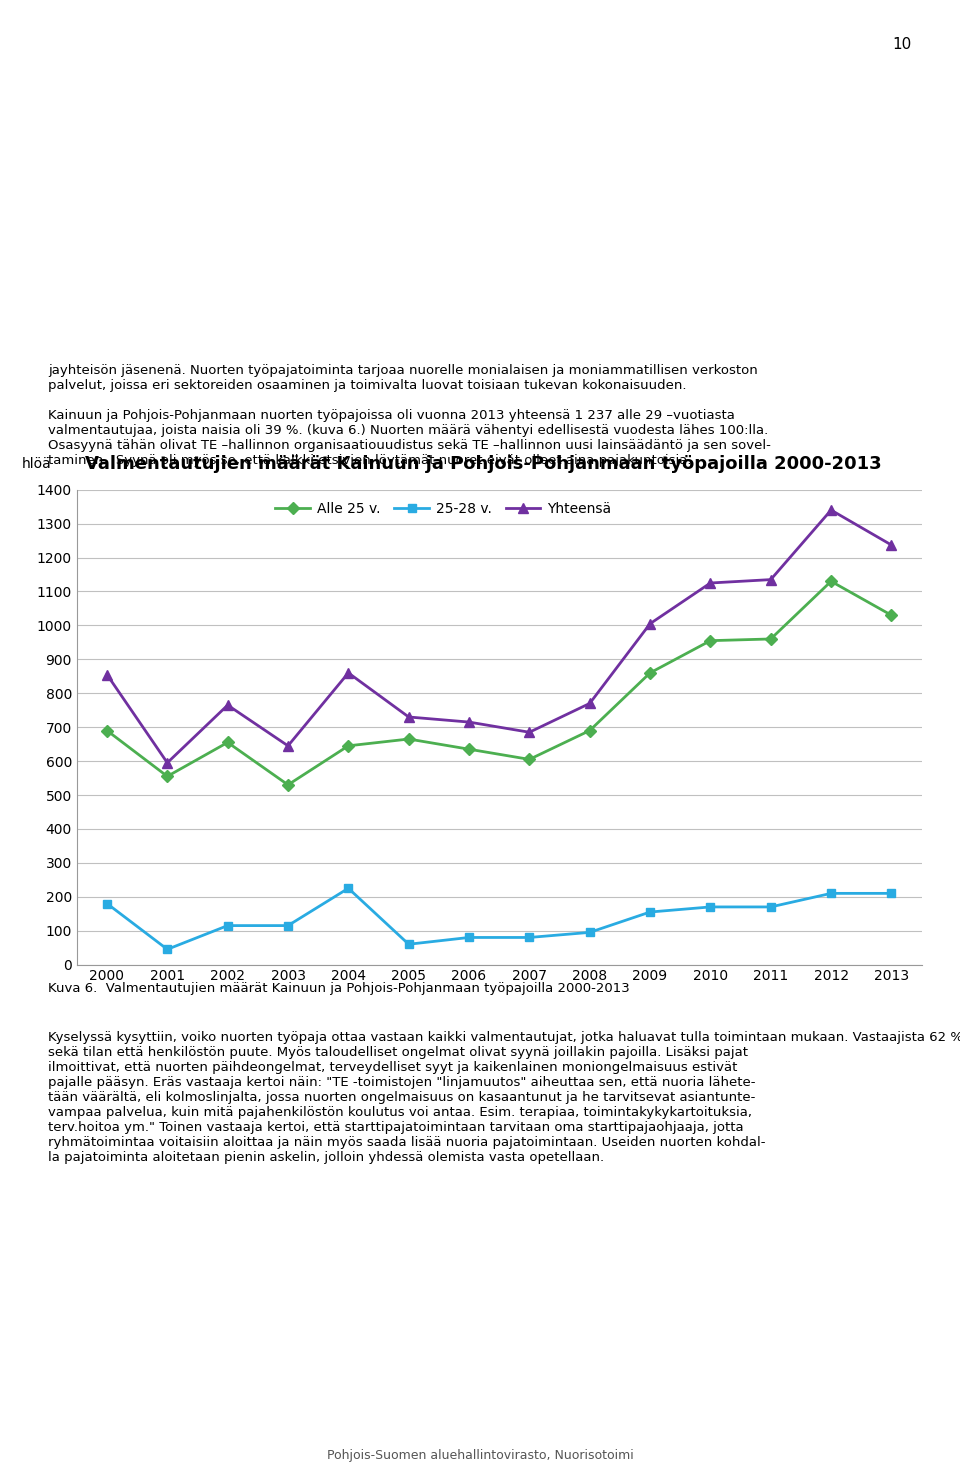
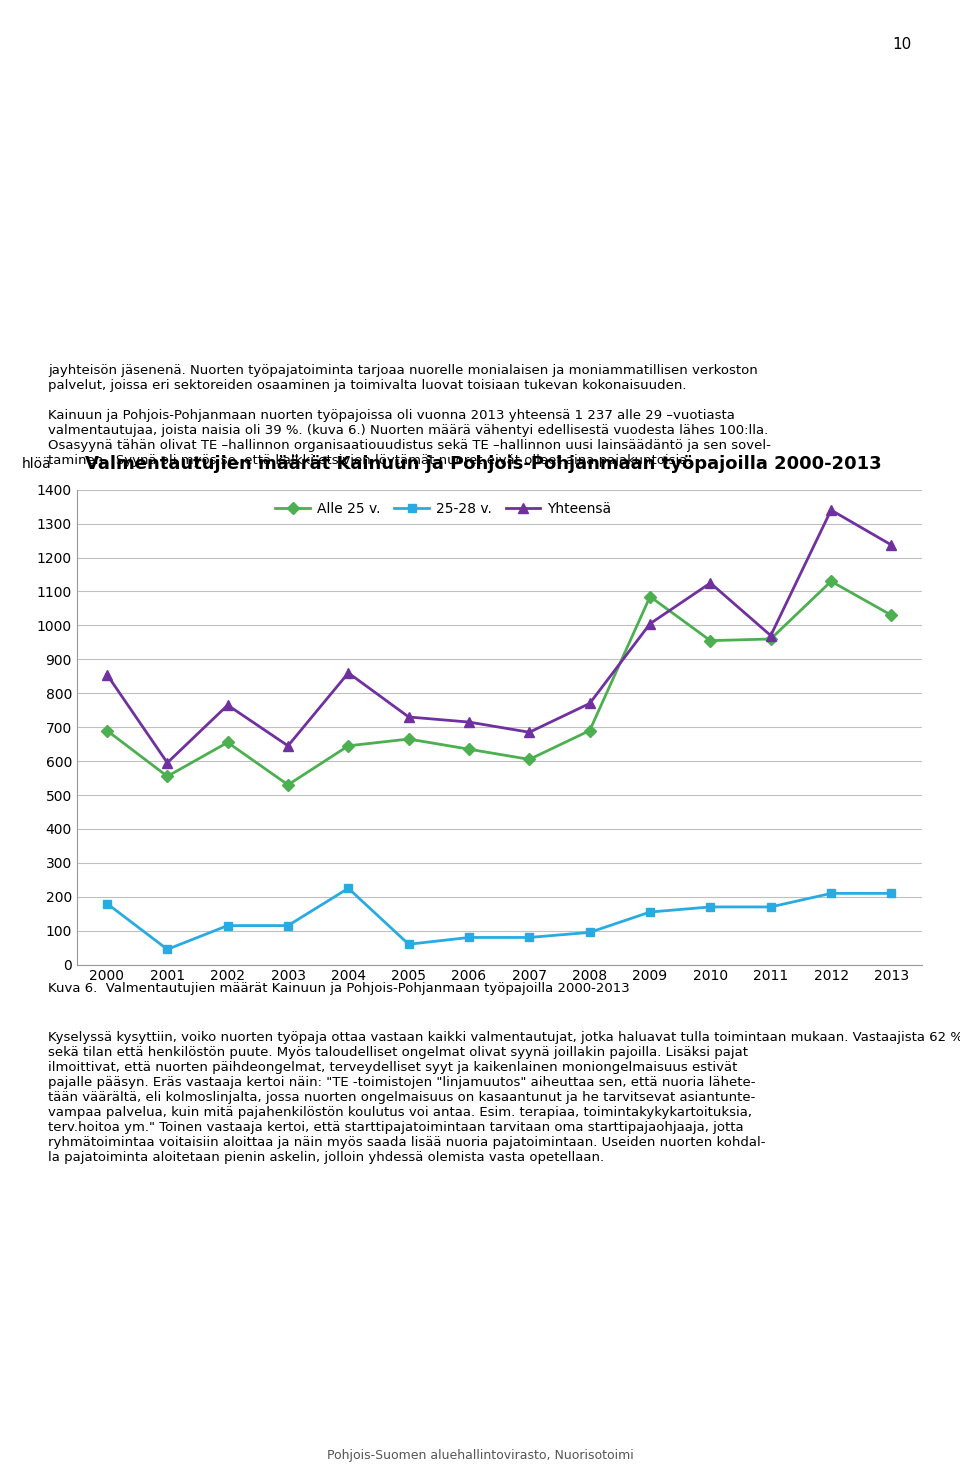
Alle 25 v./2009: 860 -> 1085
Yhteensä/2011: 1135 -> 970
